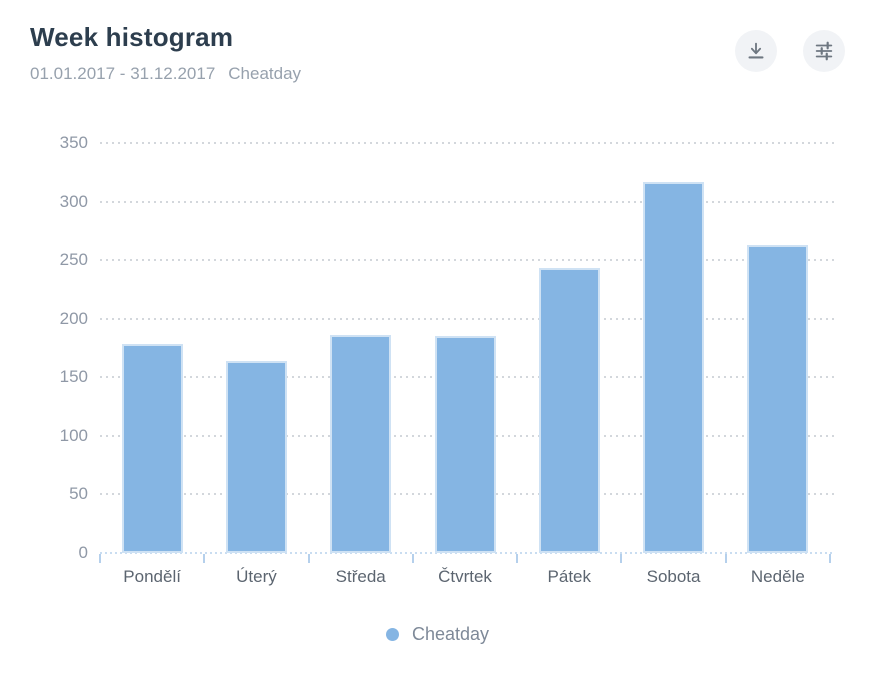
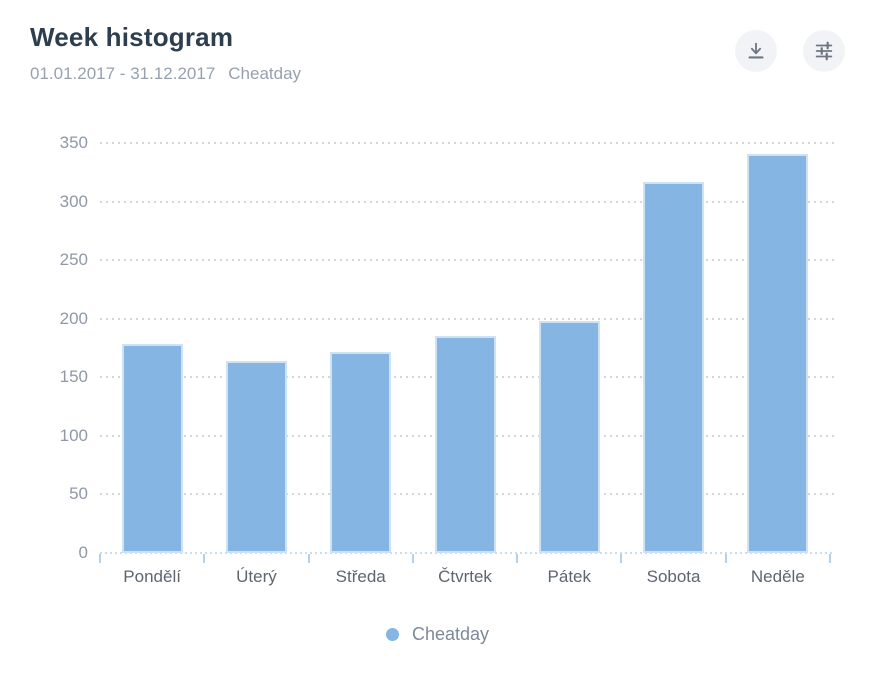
Středa: 186 -> 172
Pátek: 243 -> 198
Neděle: 263 -> 341
